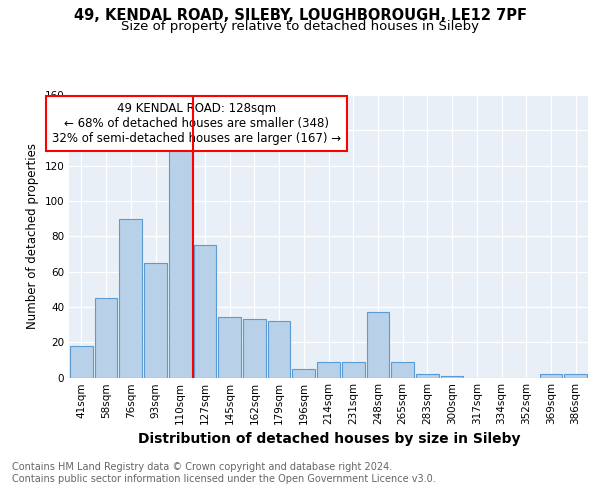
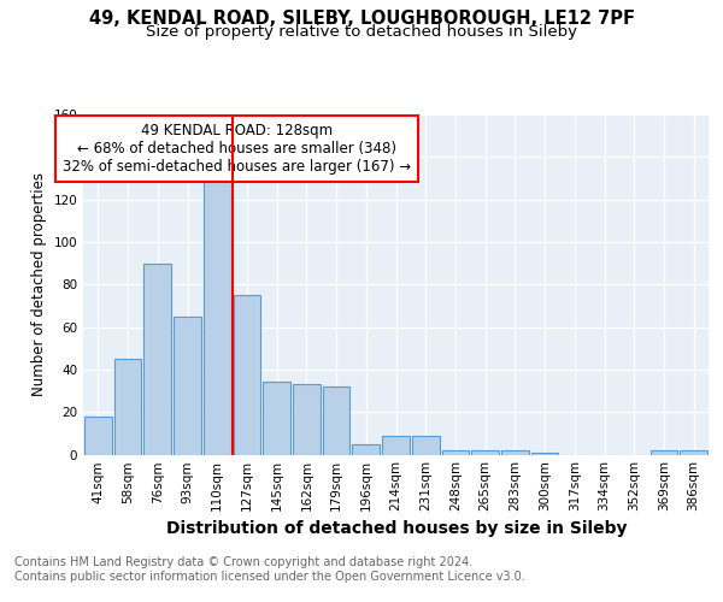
248sqm: 37 -> 2
265sqm: 9 -> 2
